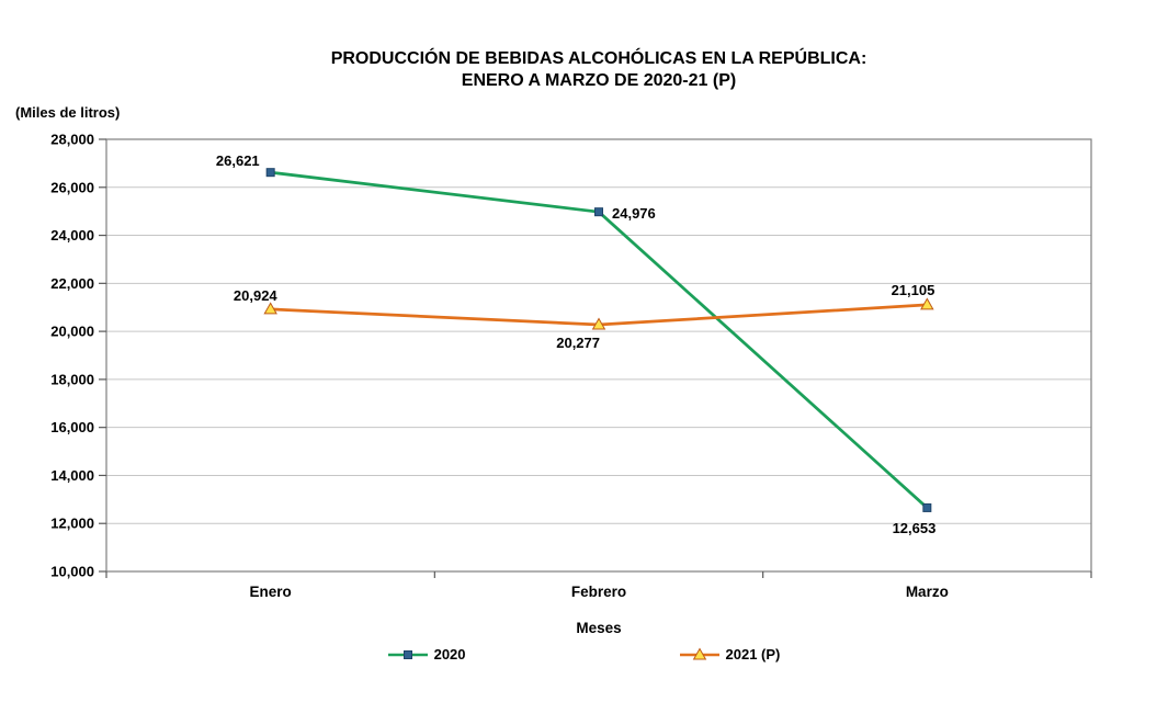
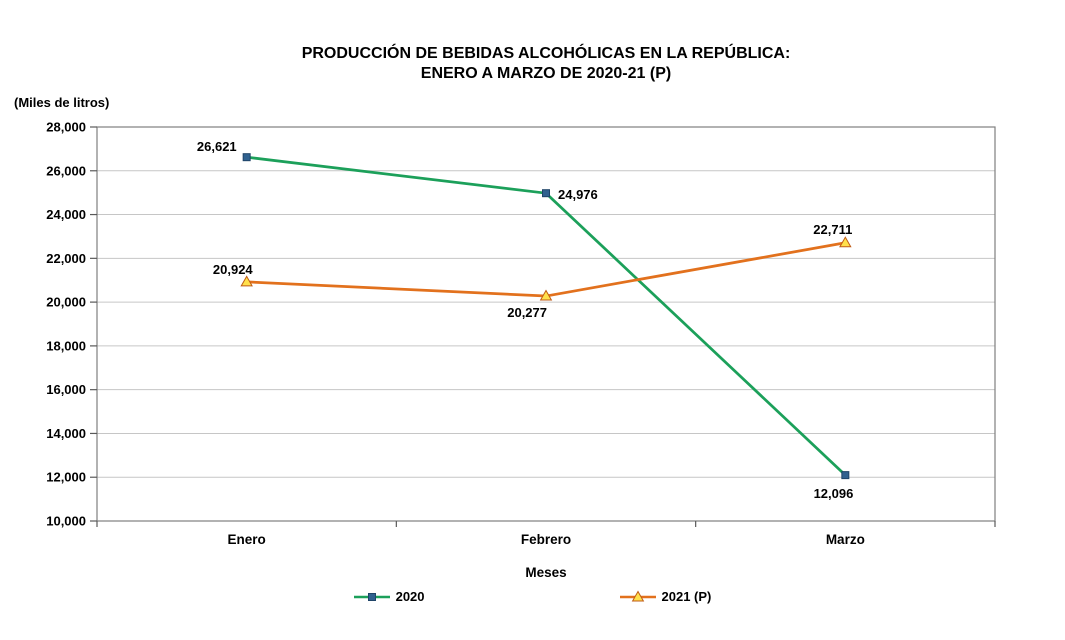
2020/Marzo: 12,653 -> 12,096
2021 (P)/Marzo: 21,105 -> 22,711
